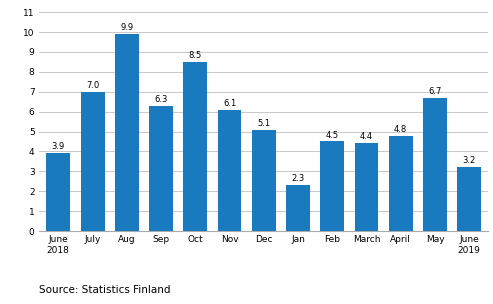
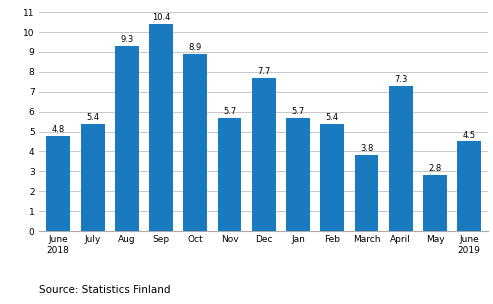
June 2018: 3.9 -> 4.8
July: 7.0 -> 5.4
Aug: 9.9 -> 9.3
Sep: 6.3 -> 10.4
Oct: 8.5 -> 8.9
Nov: 6.1 -> 5.7
Dec: 5.1 -> 7.7
Jan: 2.3 -> 5.7
Feb: 4.5 -> 5.4
March: 4.4 -> 3.8
April: 4.8 -> 7.3
May: 6.7 -> 2.8
June 2019: 3.2 -> 4.5
